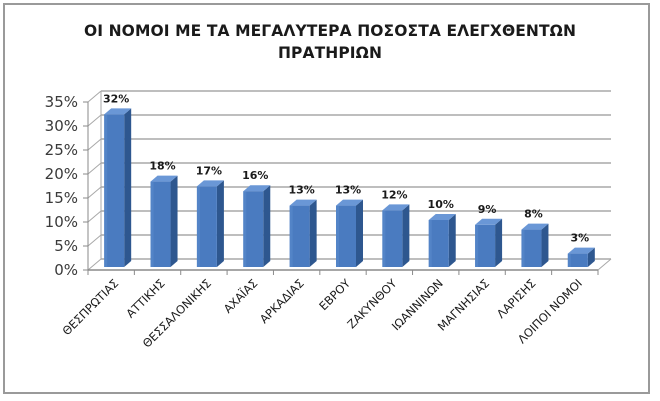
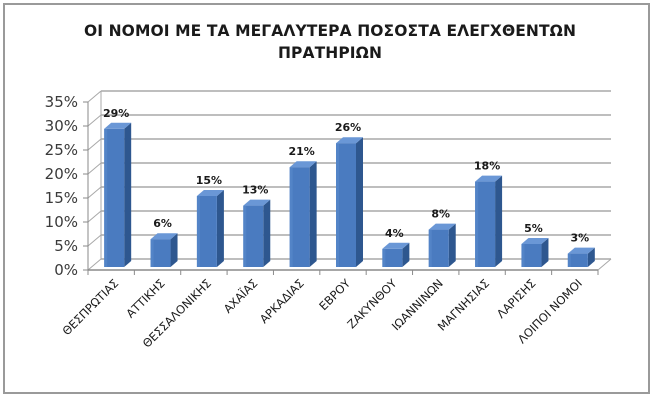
ΘΕΣΠΡΩΤΙΑΣ: 32% -> 29%
ΑΤΤΙΚΗΣ: 18% -> 6%
ΘΕΣΣΑΛΟΝΙΚΗΣ: 17% -> 15%
ΑΧΑΪΑΣ: 16% -> 13%
ΑΡΚΑΔΙΑΣ: 13% -> 21%
ΕΒΡΟΥ: 13% -> 26%
ΖΑΚΥΝΘΟΥ: 12% -> 4%
ΙΩΑΝΝΙΝΩΝ: 10% -> 8%
ΜΑΓΝΗΣΙΑΣ: 9% -> 18%
ΛΑΡΙΣΗΣ: 8% -> 5%
